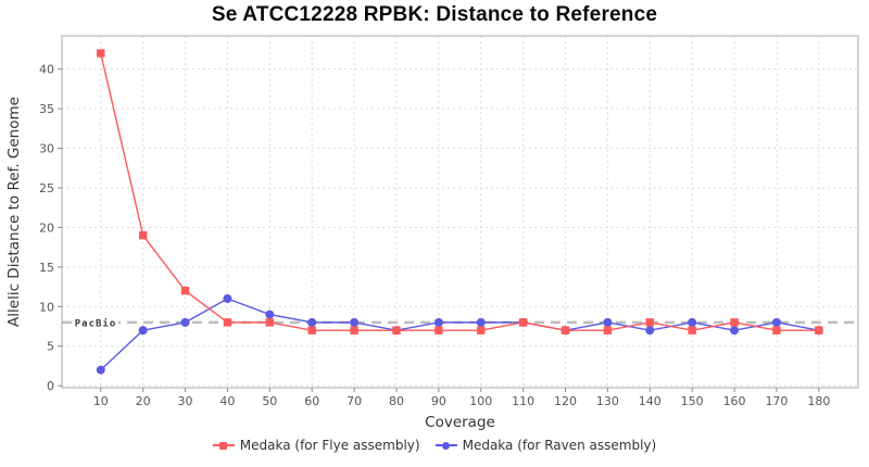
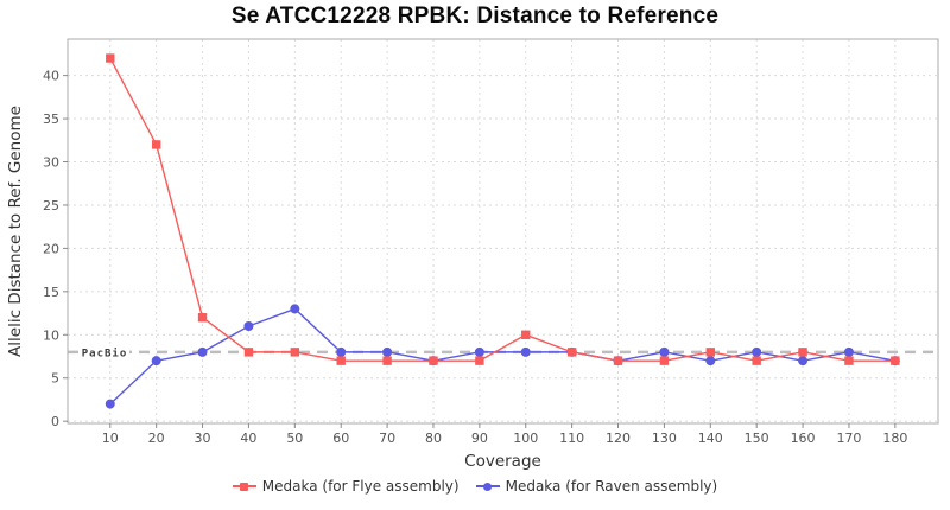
Medaka (for Flye assembly)/20: 19 -> 32
Medaka (for Raven assembly)/50: 9 -> 13
Medaka (for Flye assembly)/100: 7 -> 10
